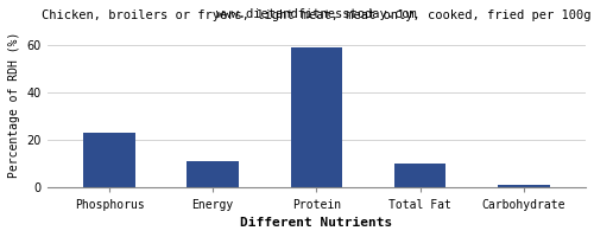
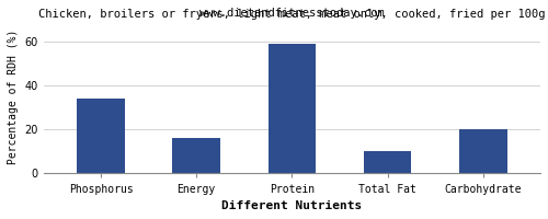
Phosphorus: 23 -> 34
Energy: 11 -> 16
Carbohydrate: 1 -> 20
